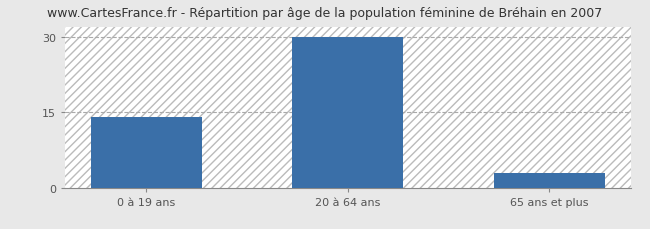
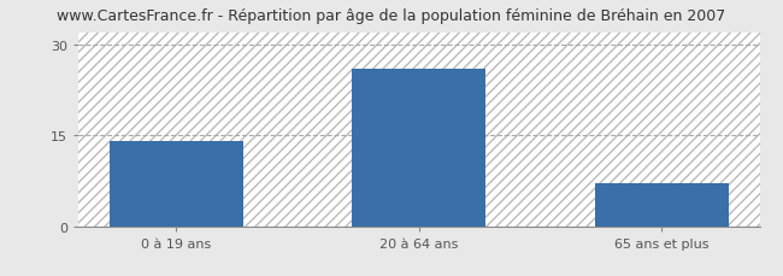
20 à 64 ans: 30 -> 26
65 ans et plus: 3 -> 7
